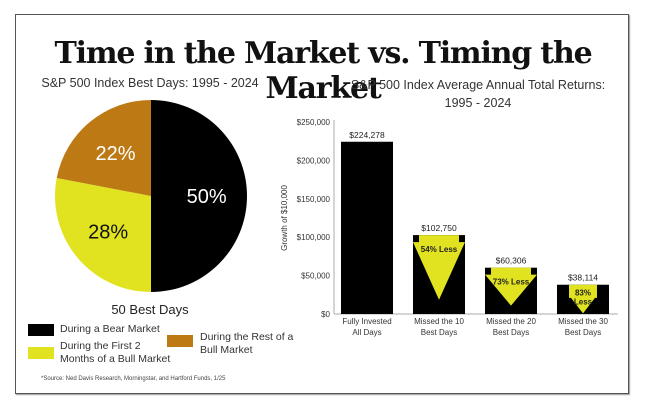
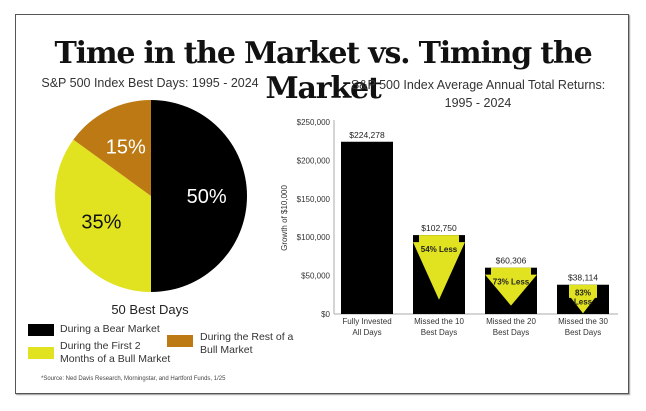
S&P 500 Index Best Days: 1995 - 2024/During the First 2 Months of a Bull Market: 28% -> 35%
S&P 500 Index Best Days: 1995 - 2024/During the Rest of a Bull Market: 22% -> 15%
